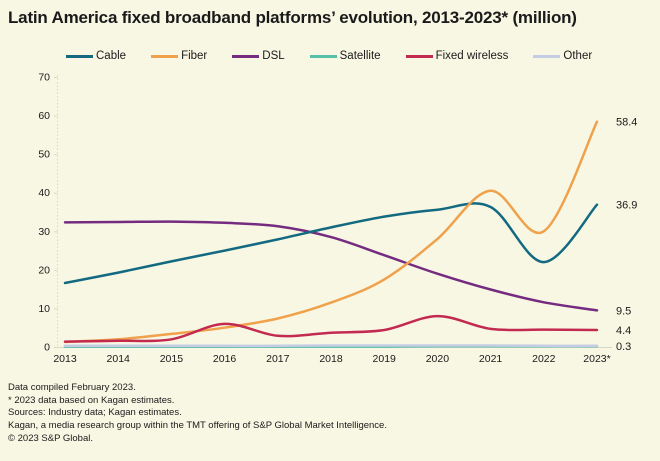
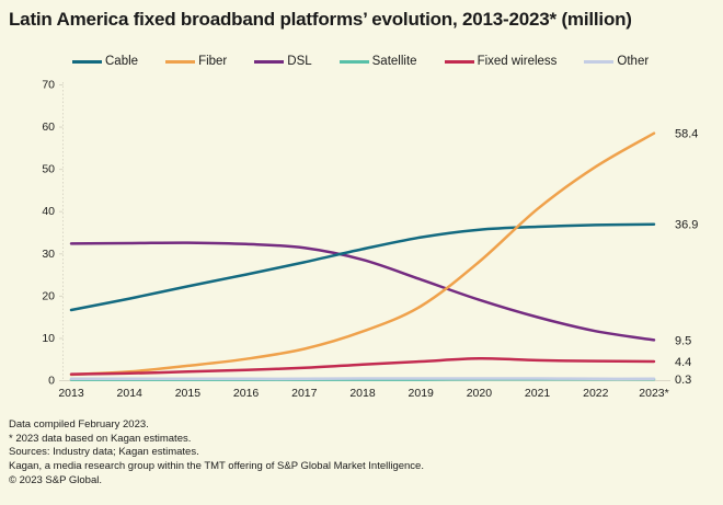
Fixed wireless/2016: 6 -> 2
Fixed wireless/2020: 8 -> 5
Cable/2022: 22 -> 37
Fiber/2022: 30 -> 50
